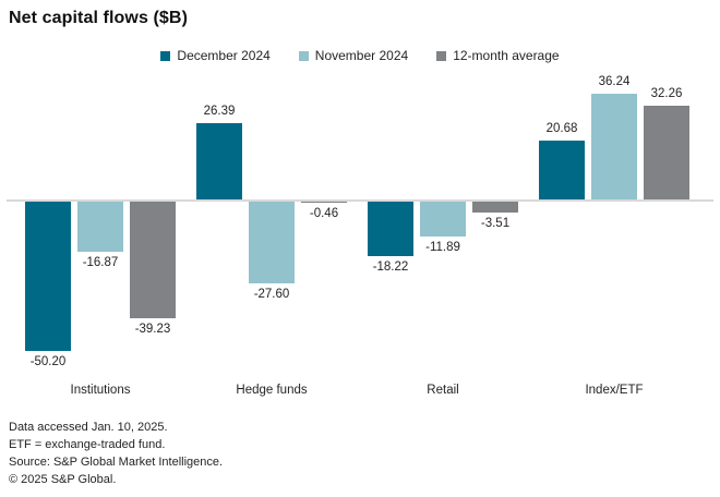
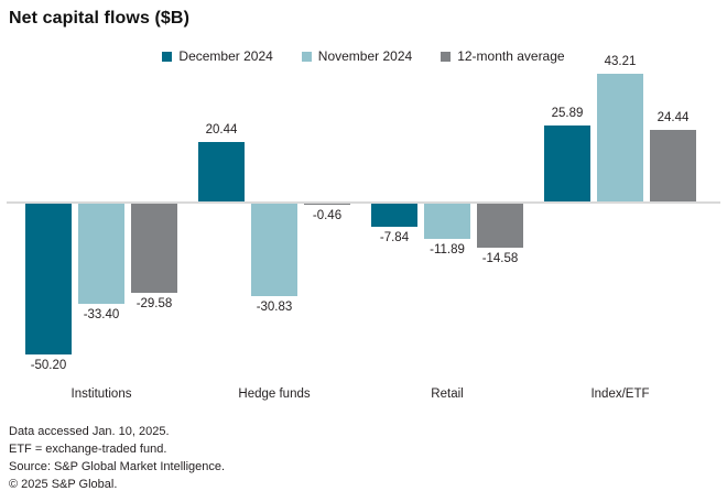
November 2024/Institutions: -16.87 -> -33.40
12-month average/Institutions: -39.23 -> -29.58
December 2024/Hedge funds: 26.39 -> 20.44
November 2024/Hedge funds: -27.60 -> -30.83
December 2024/Retail: -18.22 -> -7.84
12-month average/Retail: -3.51 -> -14.58
December 2024/Index/ETF: 20.68 -> 25.89
November 2024/Index/ETF: 36.24 -> 43.21
12-month average/Index/ETF: 32.26 -> 24.44
